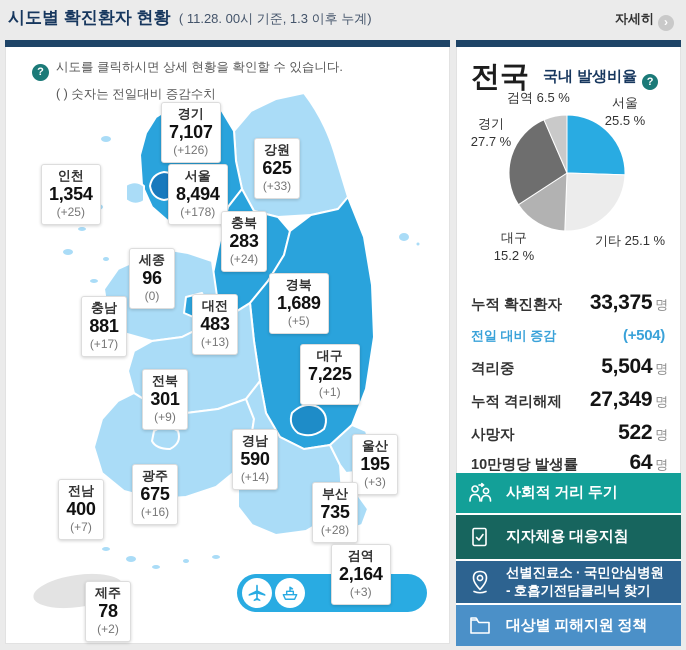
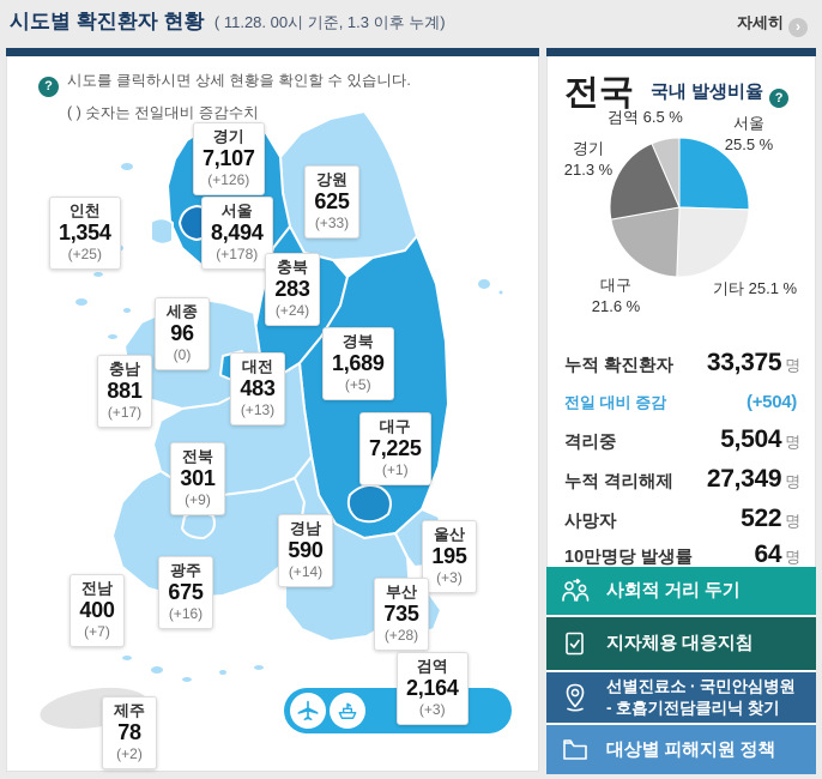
대구: 15.2 -> 21.6
경기: 27.7 -> 21.3
